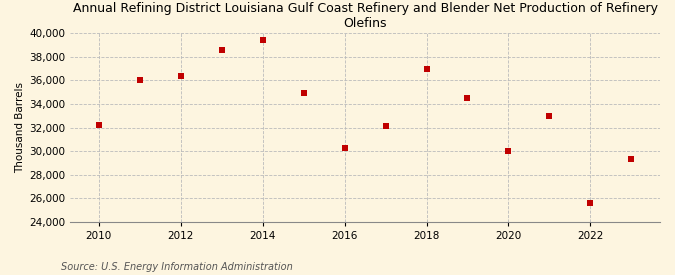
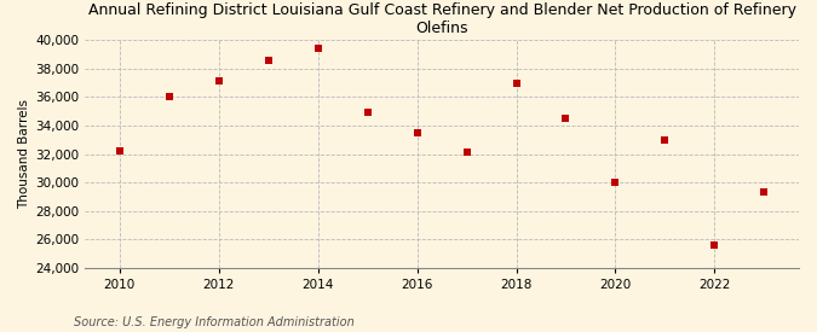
2012: 36,400 -> 37,100
2016: 30,300 -> 33,500
